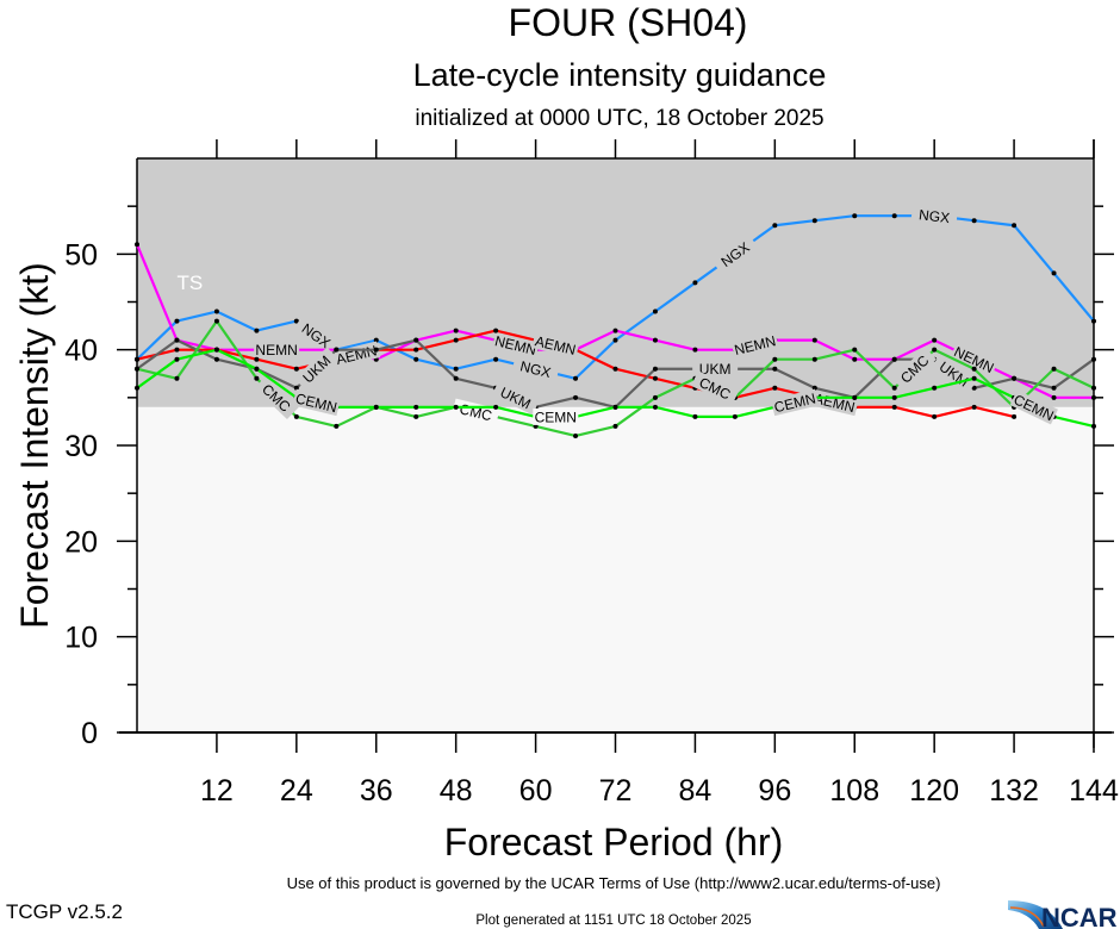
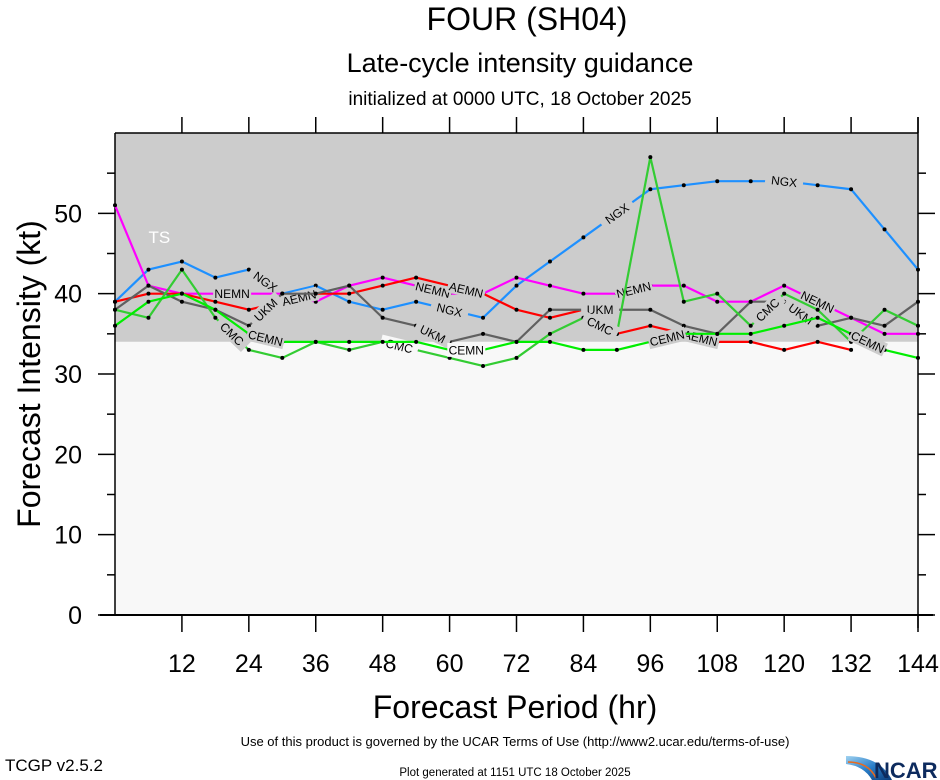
AEMN/84: 36 -> 38
CMC/96: 39 -> 57
